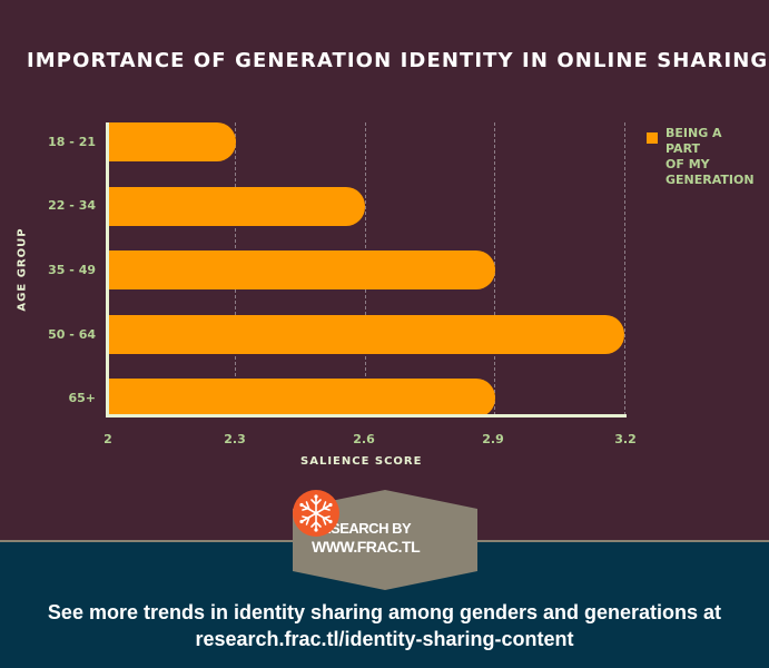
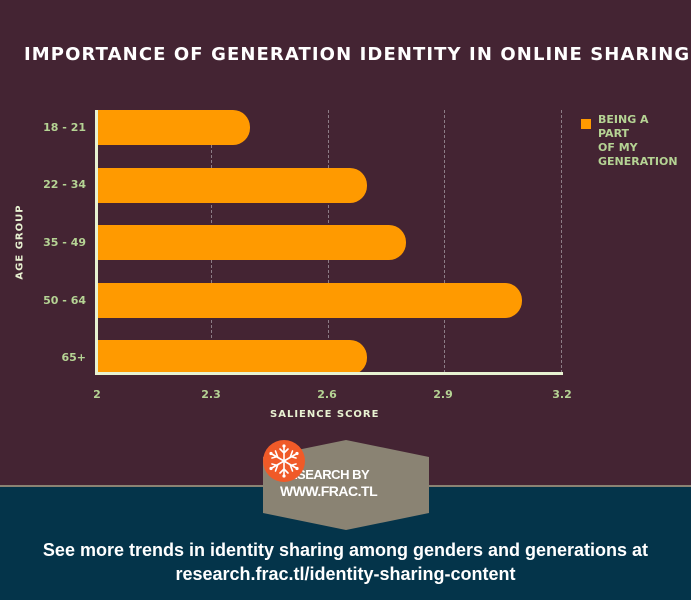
18 - 21: 2.3 -> 2.4
22 - 34: 2.6 -> 2.7
35 - 49: 2.9 -> 2.8
50 - 64: 3.2 -> 3.1
65+: 2.9 -> 2.7
